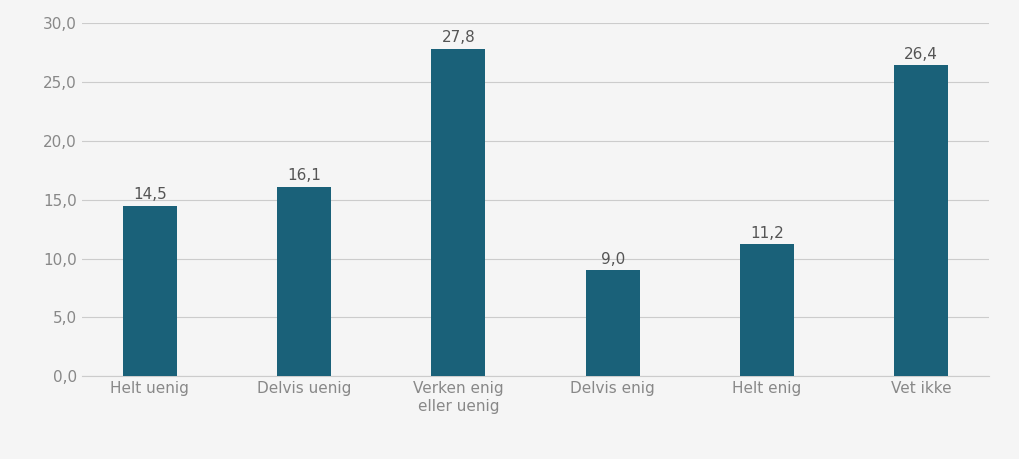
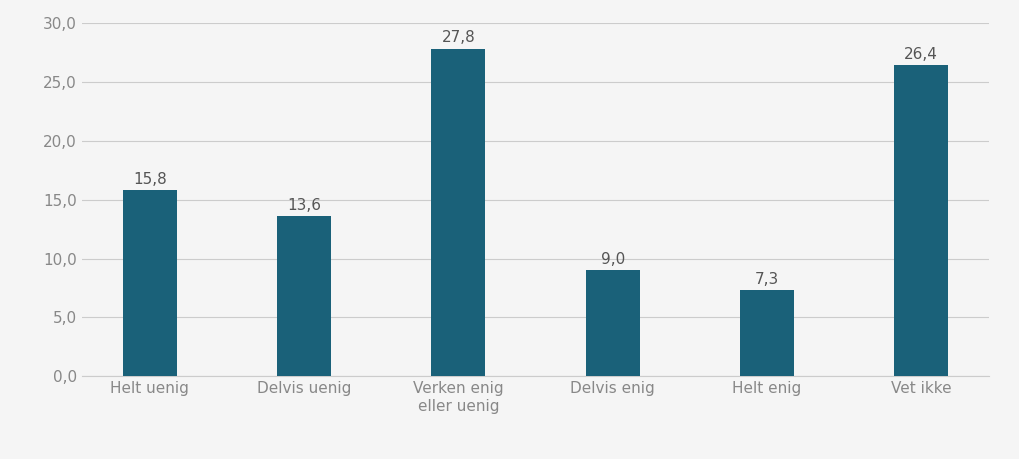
Helt uenig: 14,5 -> 15,8
Delvis uenig: 16,1 -> 13,6
Helt enig: 11,2 -> 7,3
